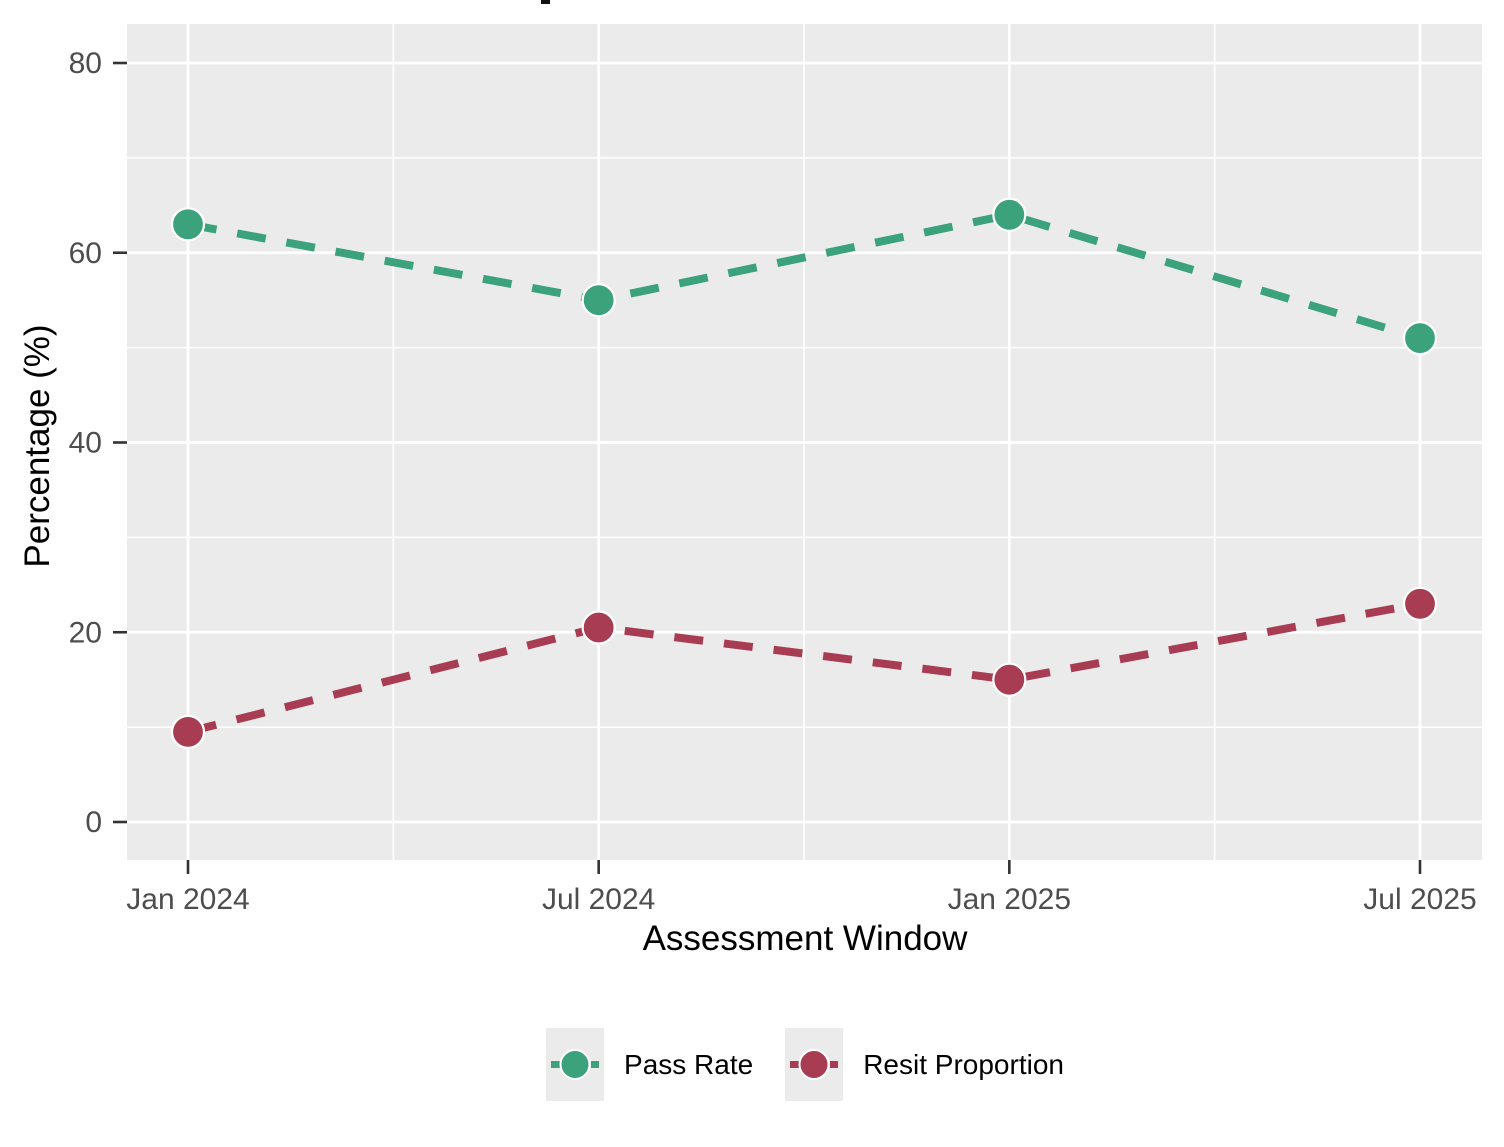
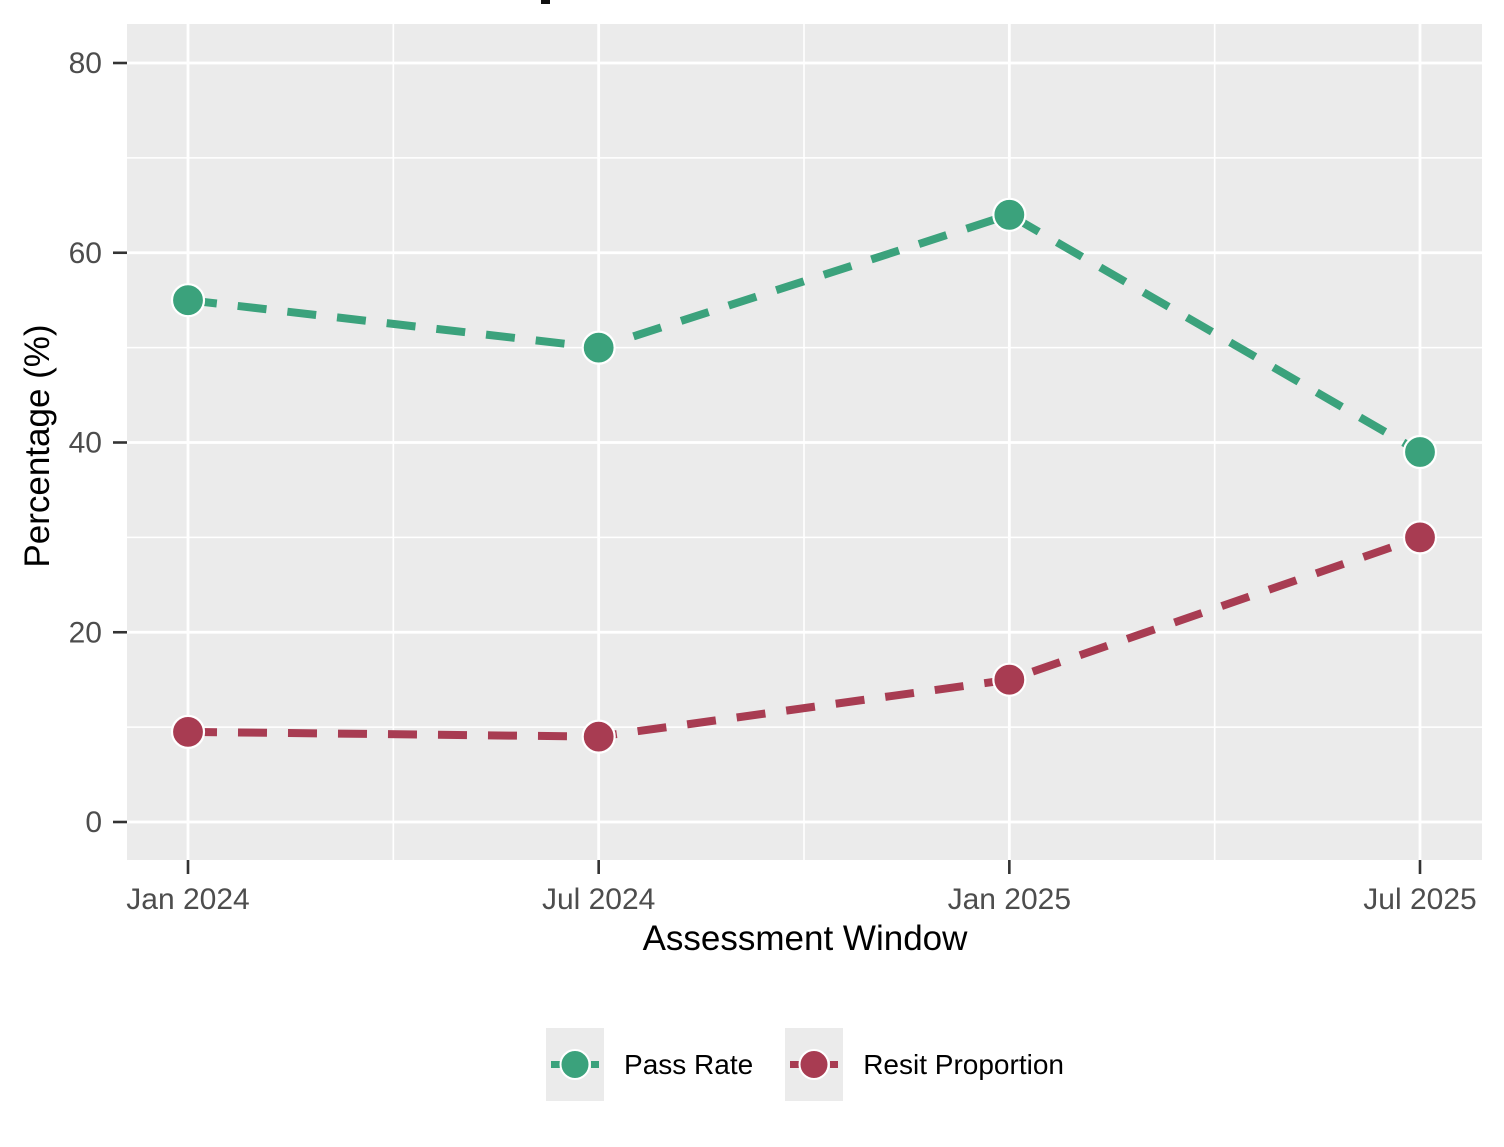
Pass Rate/Jan 2024: 63 -> 55
Pass Rate/Jul 2024: 55 -> 50
Resit Proportion/Jul 2024: 20 -> 9
Pass Rate/Jul 2025: 51 -> 39
Resit Proportion/Jul 2025: 23 -> 30
